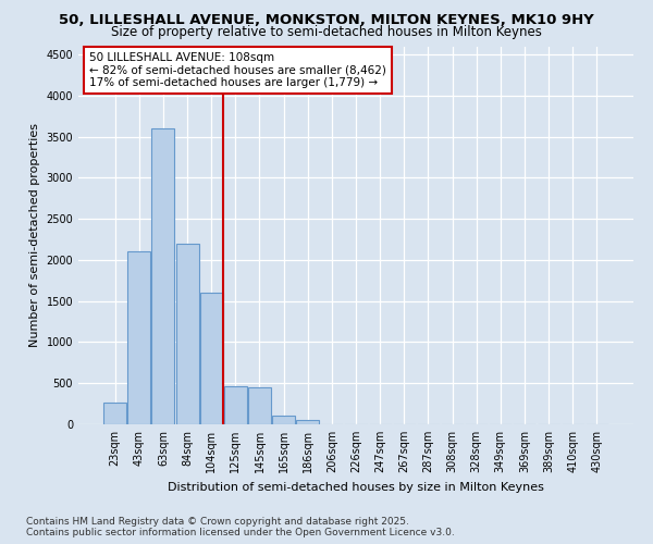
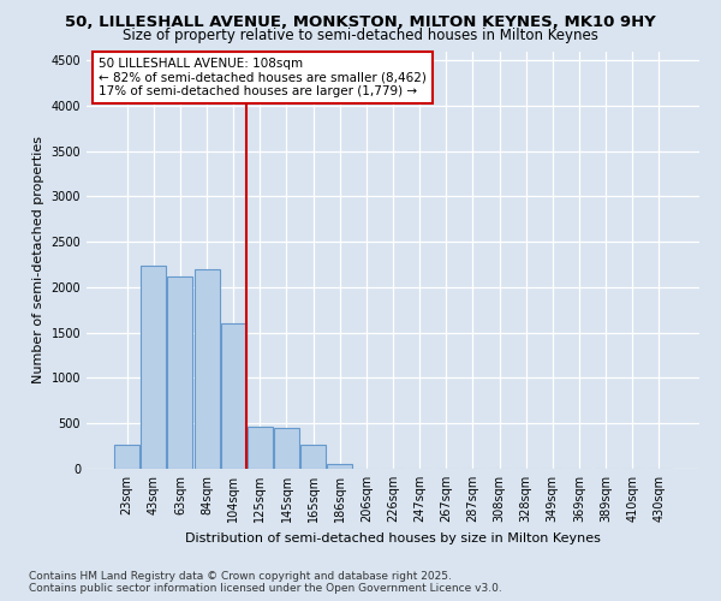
43sqm: 2100 -> 2240
63sqm: 3600 -> 2120
165sqm: 110 -> 260
